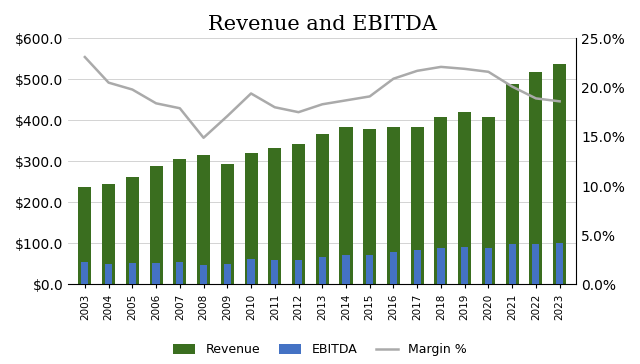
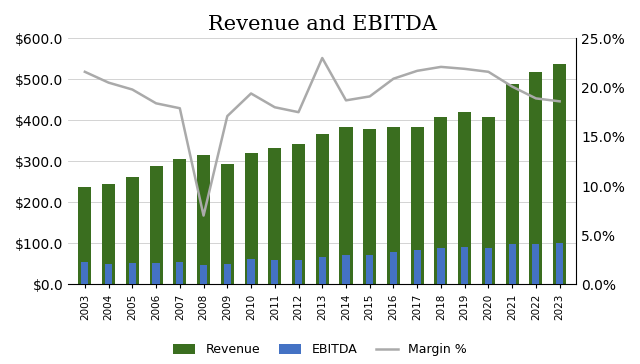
Margin %/2003: 23.1% -> 21.6%
Margin %/2008: 14.9% -> 7.0%
Margin %/2013: 18.3% -> 23.0%
